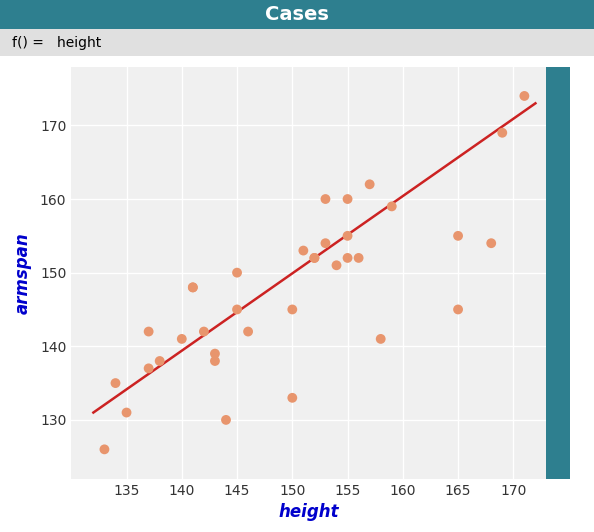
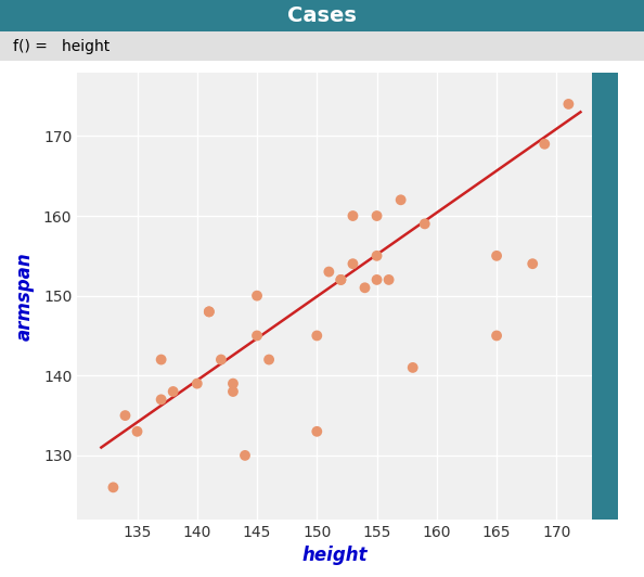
135: 131 -> 133
140: 141 -> 139
